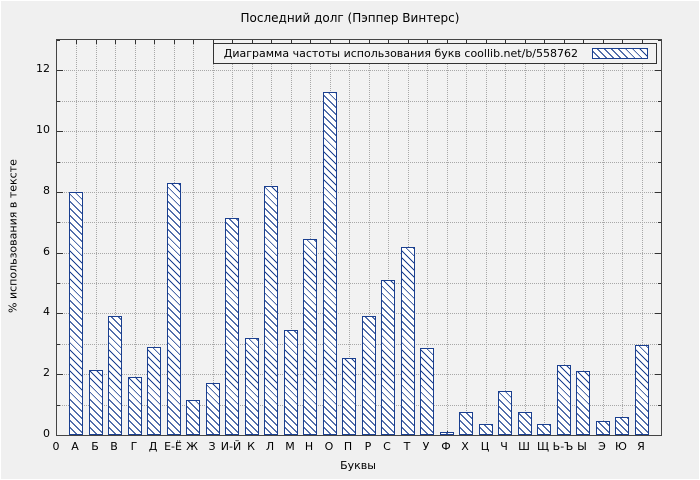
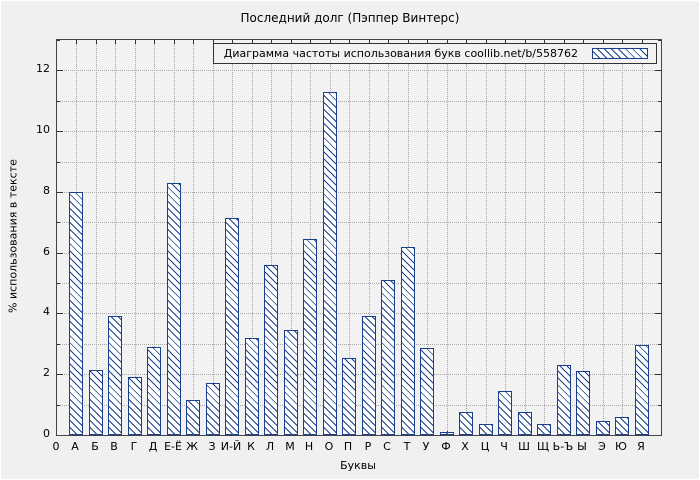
Л: 8.2 -> 5.6
